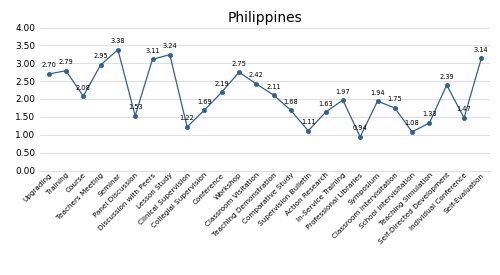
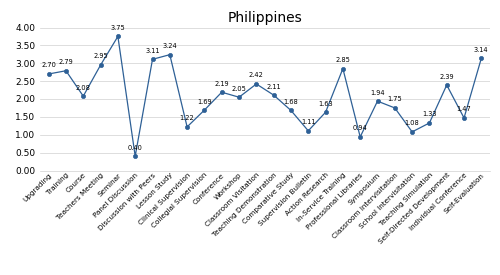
Seminar: 3.38 -> 3.75
Panel Discussion: 1.53 -> 0.40
Workshop: 2.75 -> 2.05
In-Service Training: 1.97 -> 2.85
